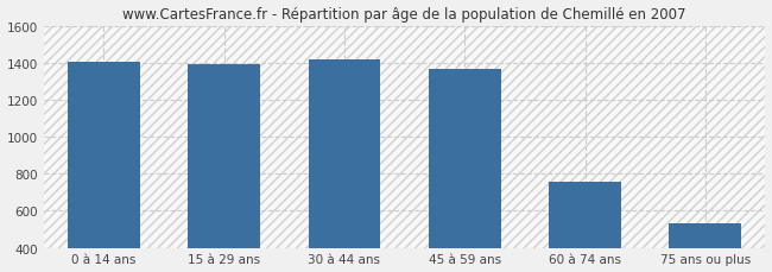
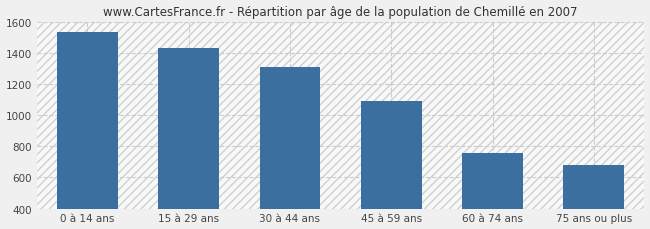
0 à 14 ans: 1410 -> 1530
15 à 29 ans: 1390 -> 1430
30 à 44 ans: 1420 -> 1310
45 à 59 ans: 1360 -> 1090
75 ans ou plus: 530 -> 680
